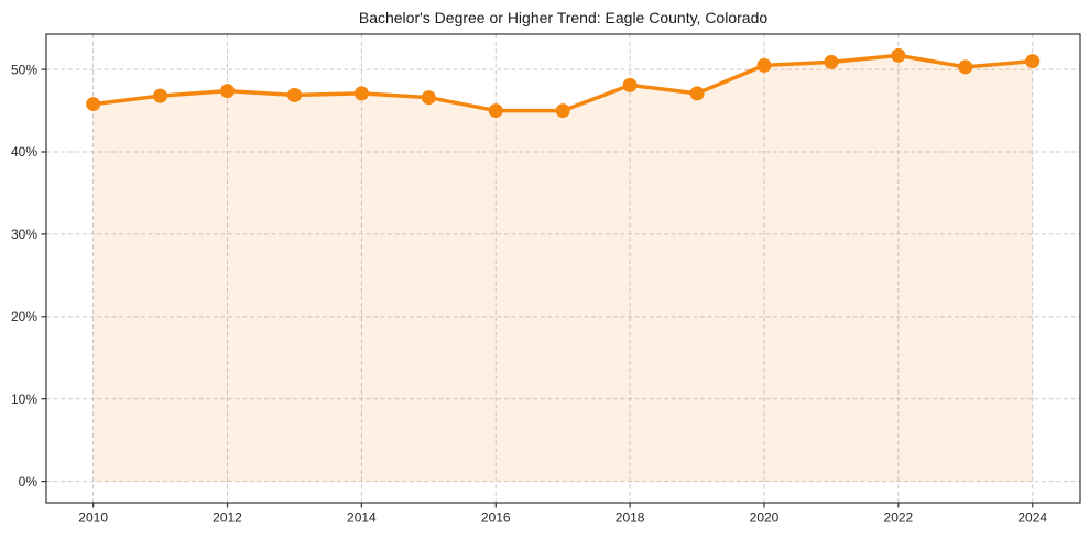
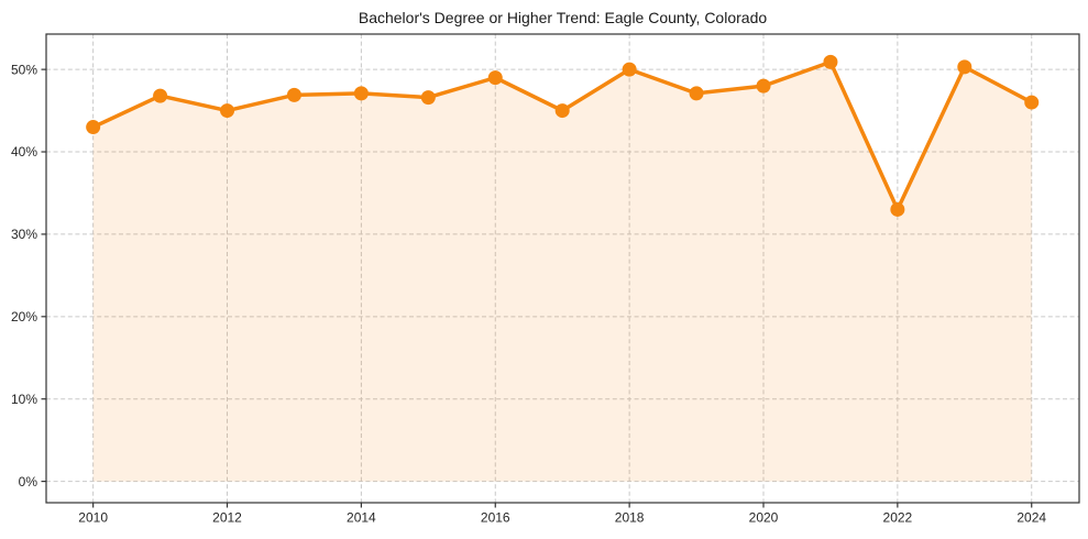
2010: 46% -> 43%
2012: 47% -> 45%
2016: 45% -> 49%
2018: 48% -> 50%
2020: 50% -> 48%
2022: 52% -> 33%
2024: 51% -> 46%
